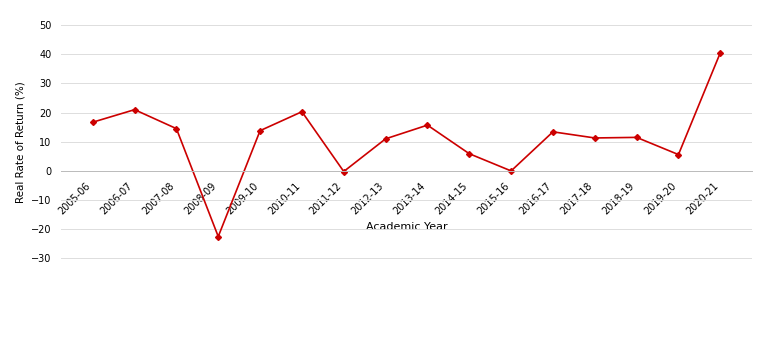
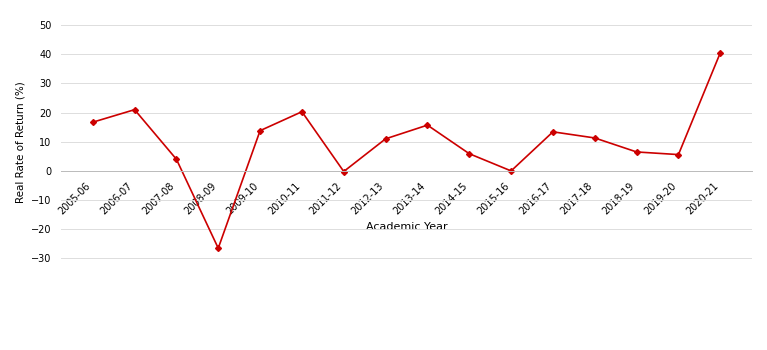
2007-08: 14.5 -> 4.0
2008-09: -22.5 -> -26.5
2018-19: 11.5 -> 6.5
